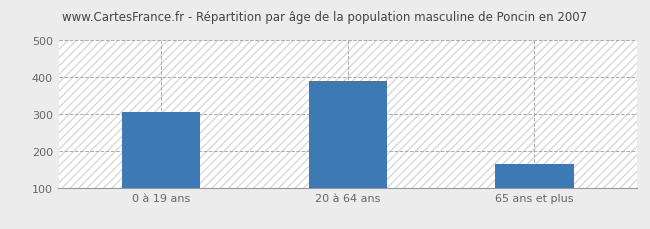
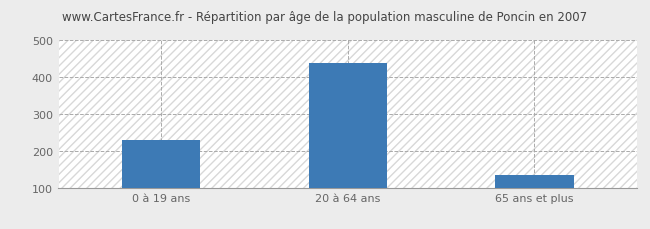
0 à 19 ans: 305 -> 228
20 à 64 ans: 390 -> 438
65 ans et plus: 165 -> 135
